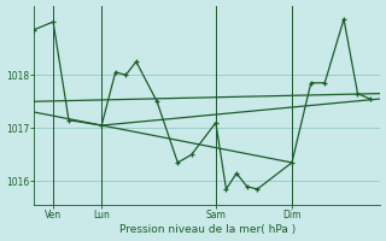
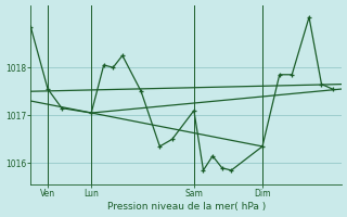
Ven: 1019.00 -> 1017.55
